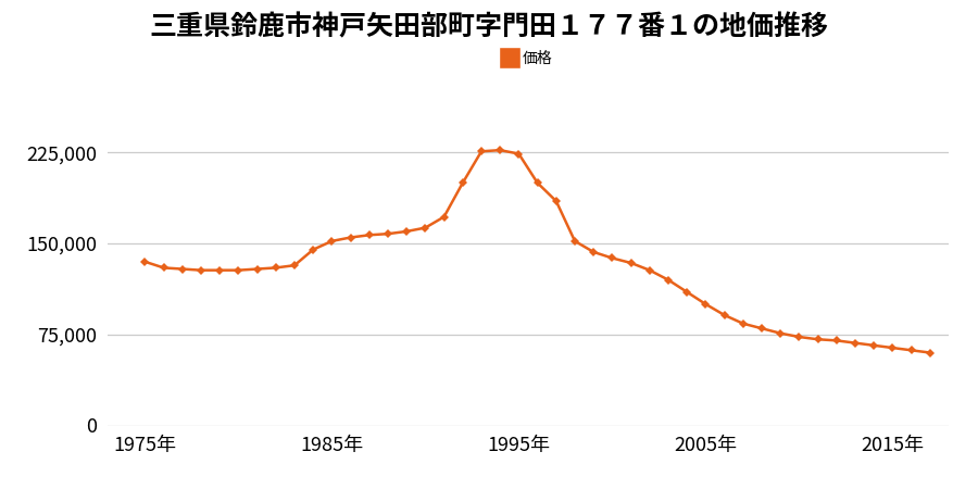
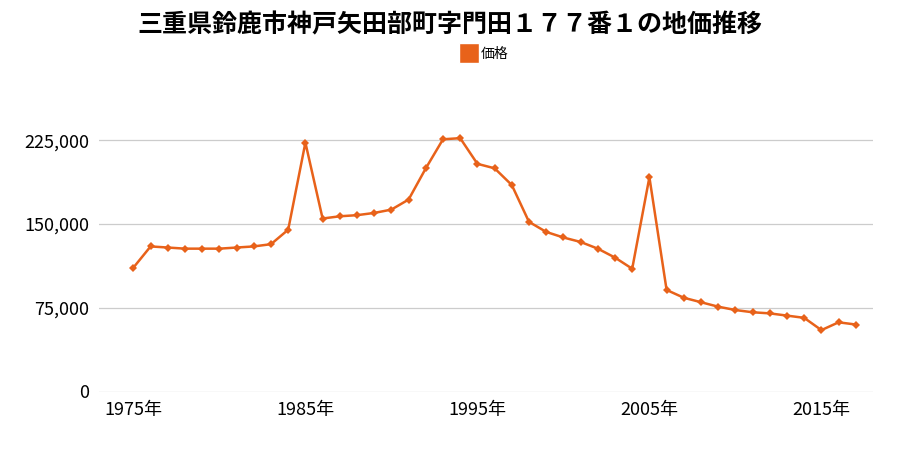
1975年: 135,000 -> 111,000
1985年: 152,000 -> 223,000
1995年: 224,000 -> 204,000
2005年: 100,000 -> 192,000
2015年: 64,000 -> 55,000
